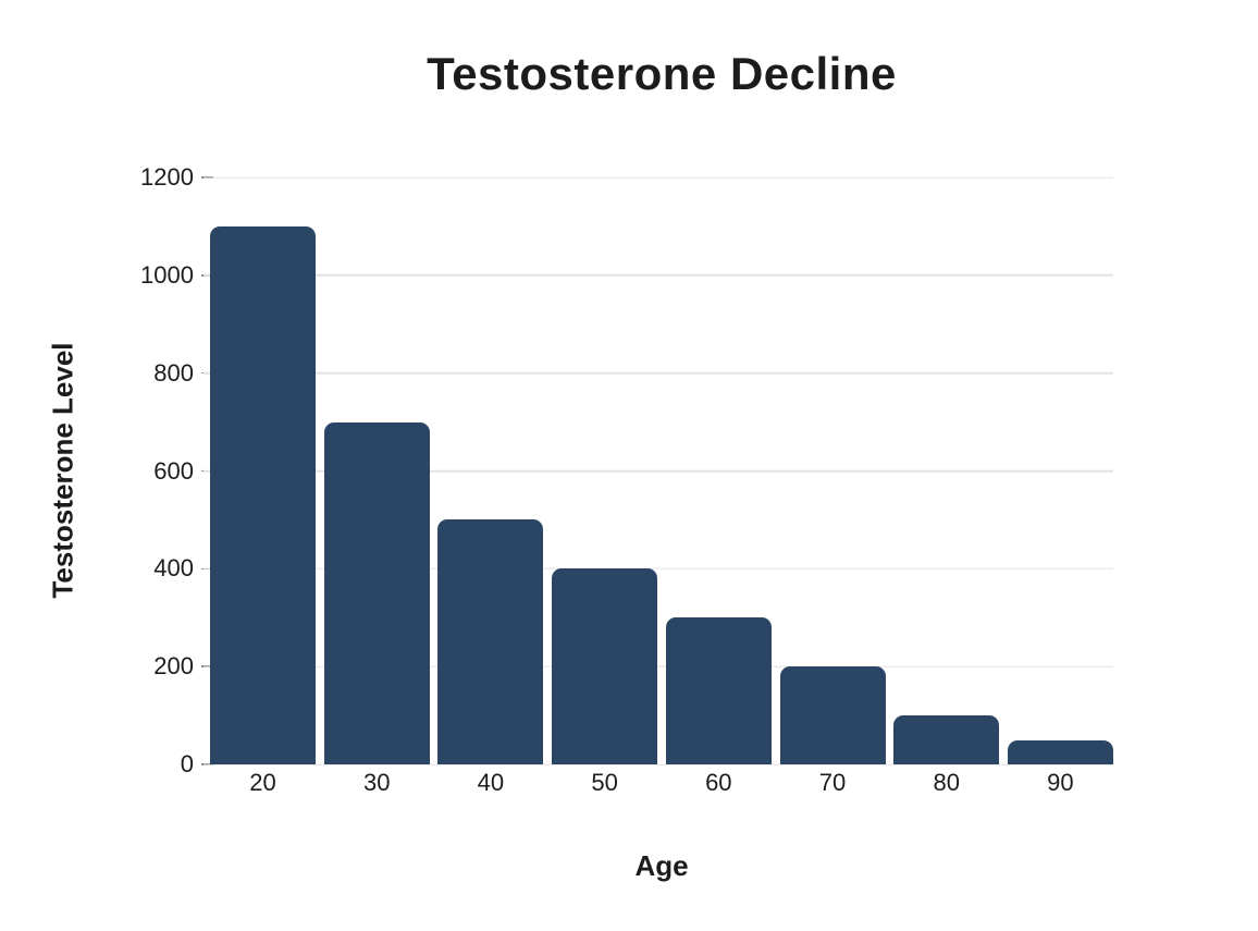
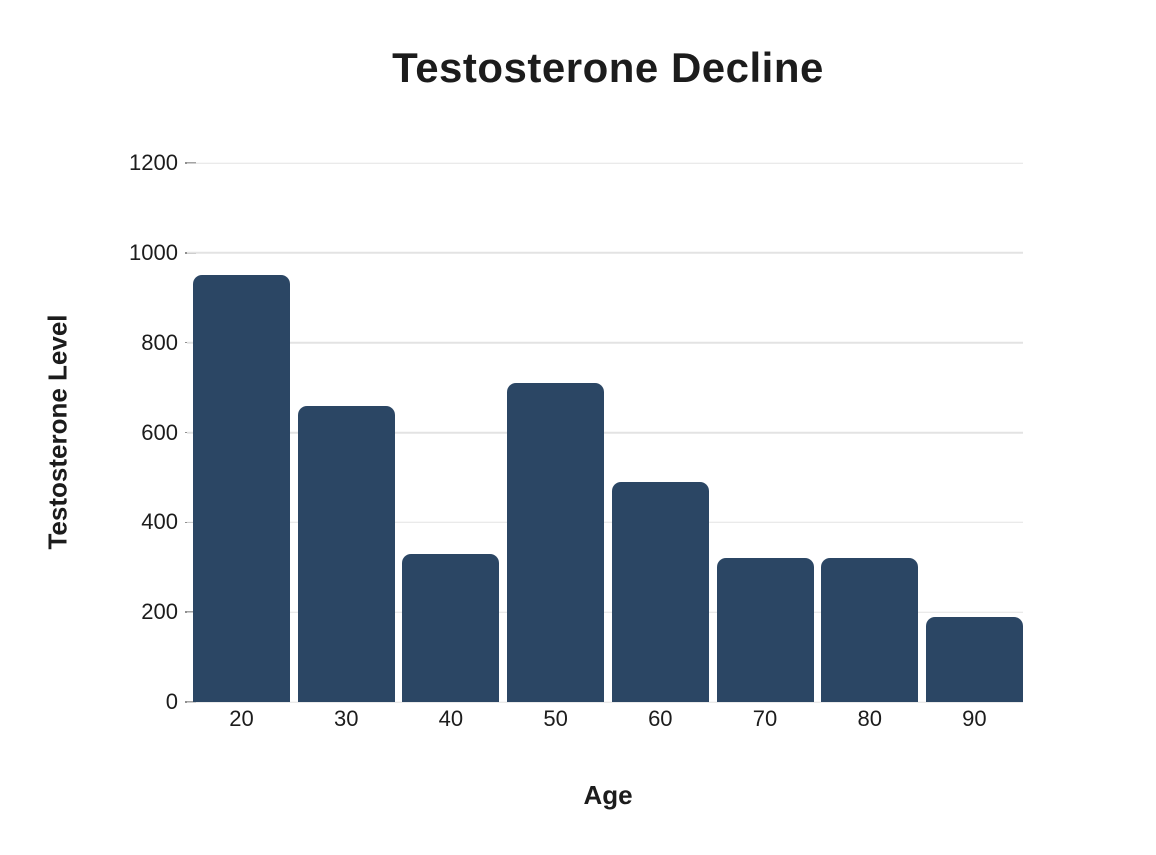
20: 1100 -> 950
30: 700 -> 660
40: 500 -> 330
50: 400 -> 710
60: 300 -> 490
70: 200 -> 320
80: 100 -> 320
90: 50 -> 190
